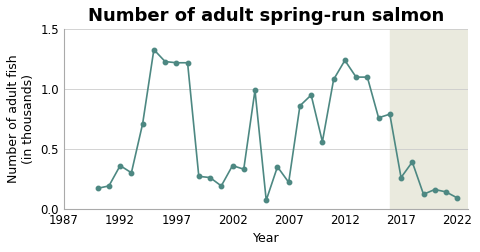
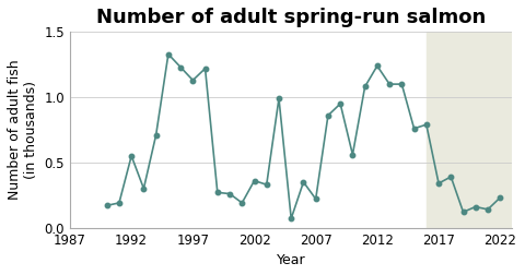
1992: 0.36 -> 0.55
1997: 1.22 -> 1.13
2017: 0.26 -> 0.34
2022: 0.09 -> 0.23
